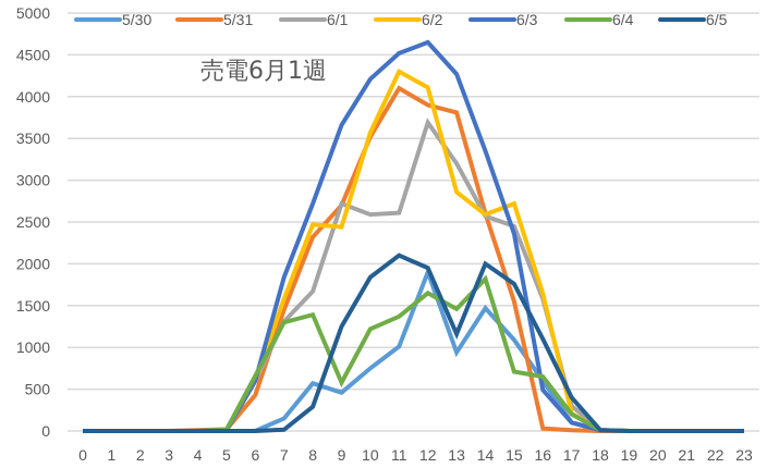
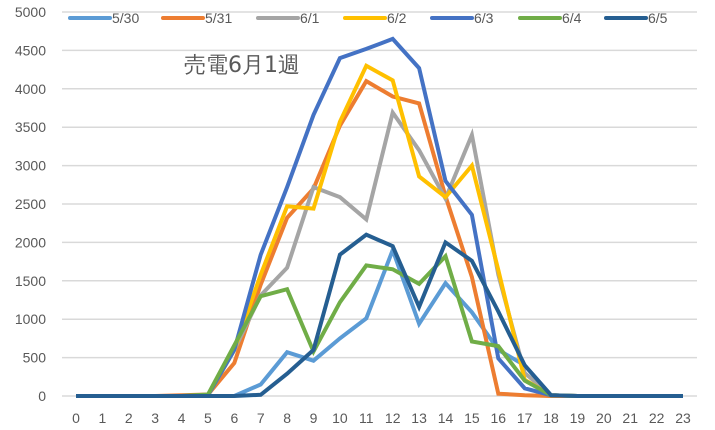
6/5/9: 1200 -> 600
6/3/10: 4200 -> 4400
6/1/11: 2600 -> 2300
6/4/11: 1400 -> 1700
6/3/14: 3400 -> 2800
6/1/15: 2400 -> 3400
6/2/15: 2700 -> 3000
5/30/17: 100 -> 400
